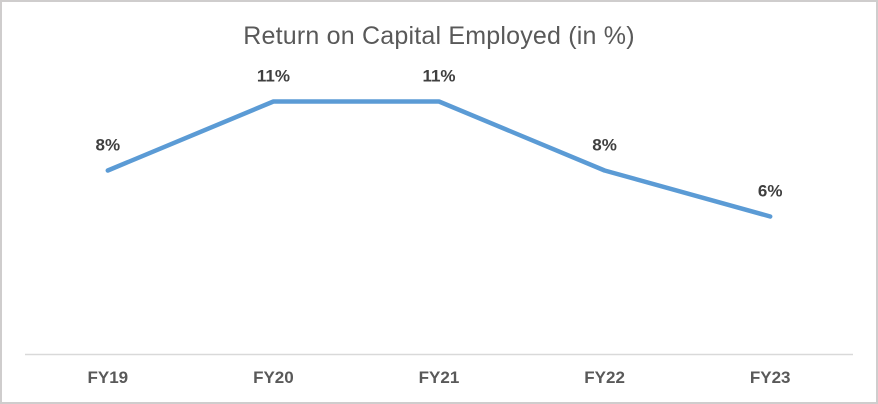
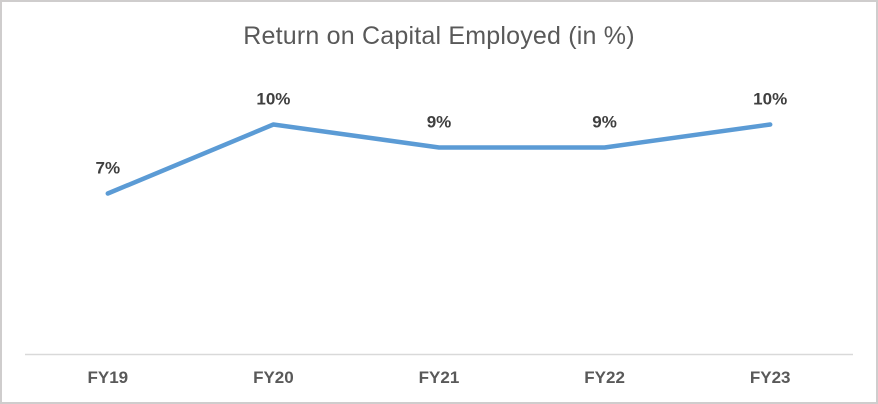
FY19: 8% -> 7%
FY20: 11% -> 10%
FY21: 11% -> 9%
FY22: 8% -> 9%
FY23: 6% -> 10%
